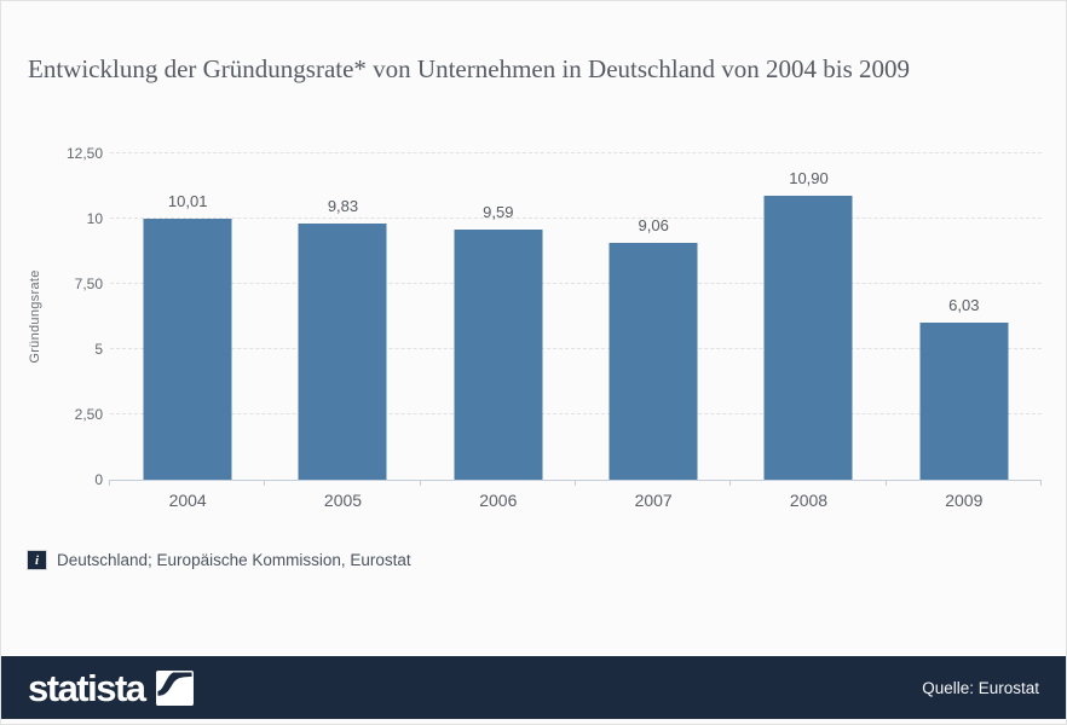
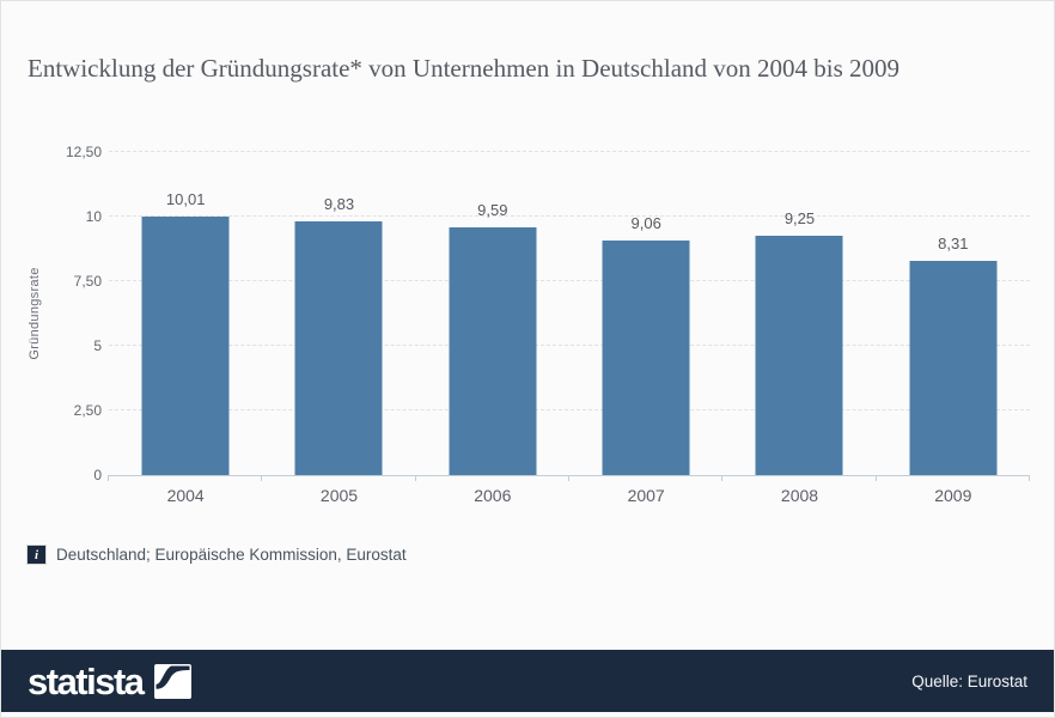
2008: 10,90 -> 9,25
2009: 6,03 -> 8,31
